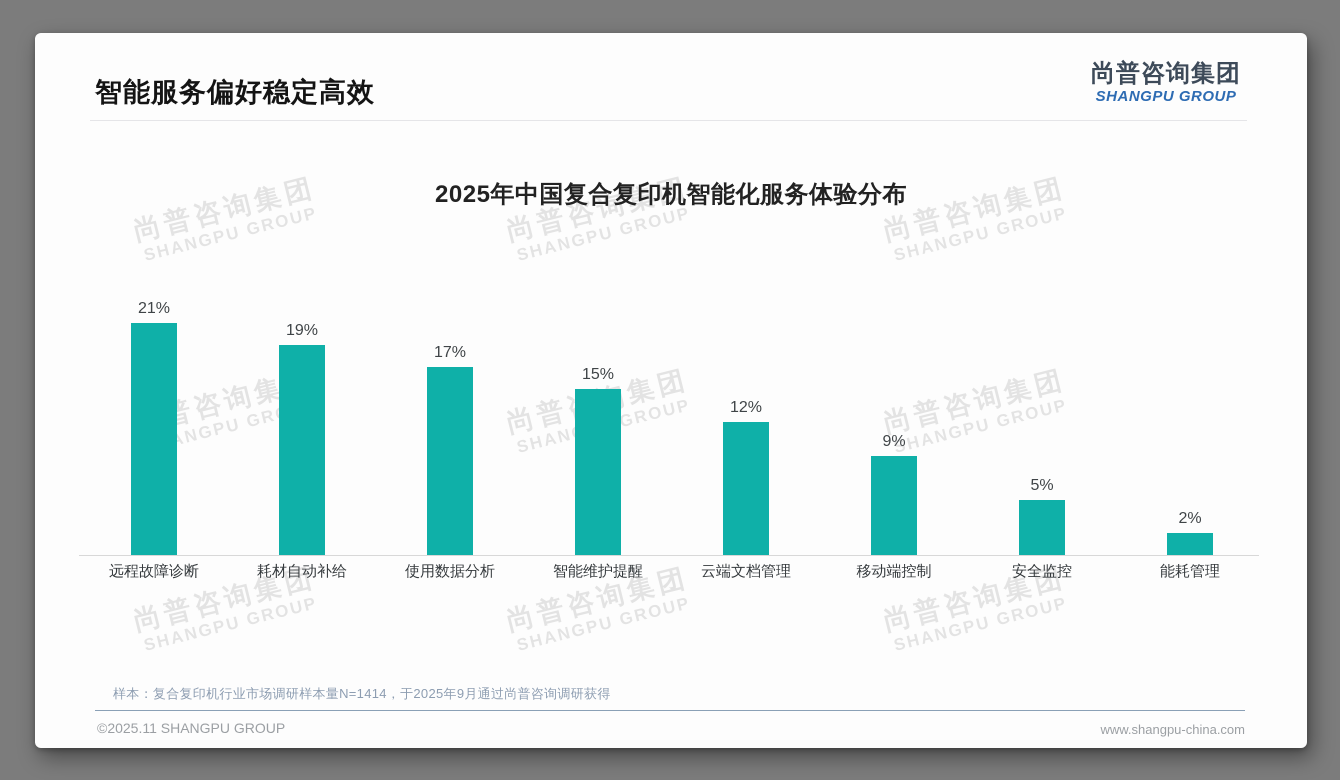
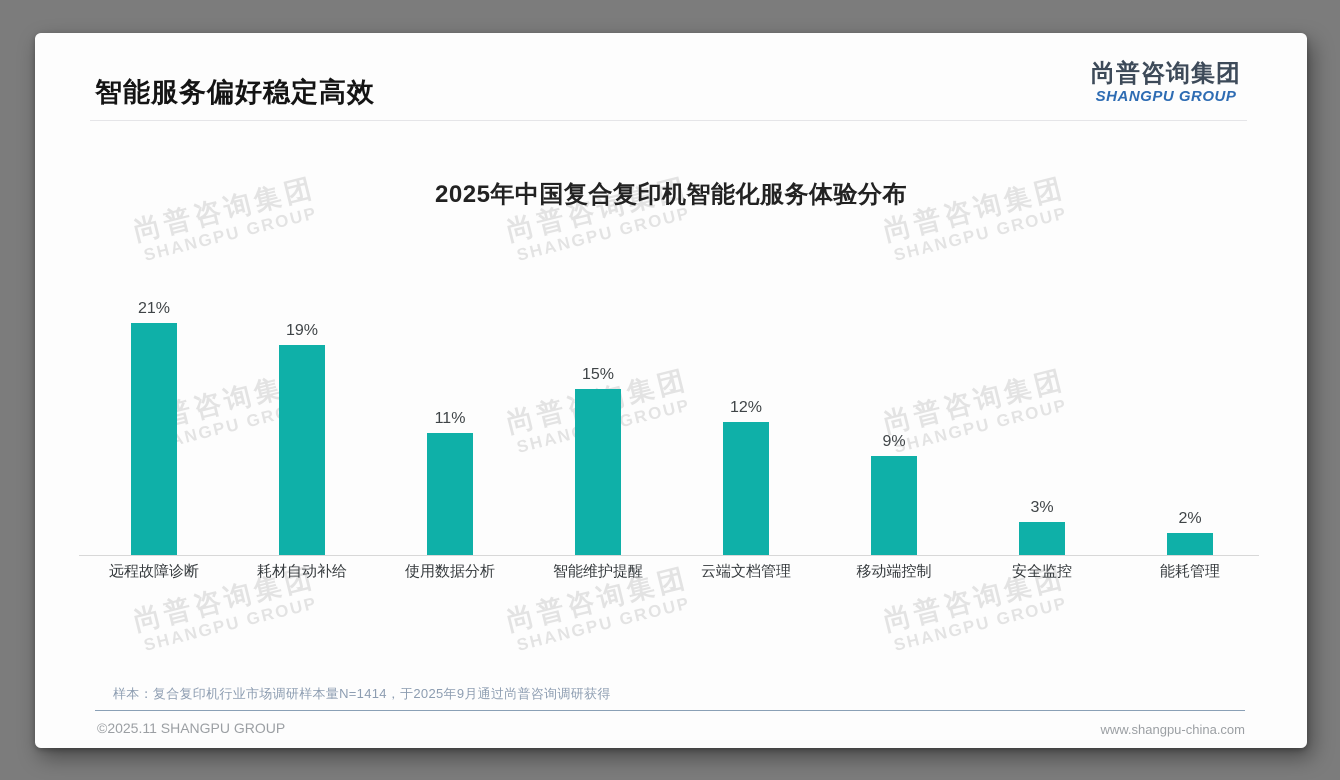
使用数据分析: 17% -> 11%
安全监控: 5% -> 3%
